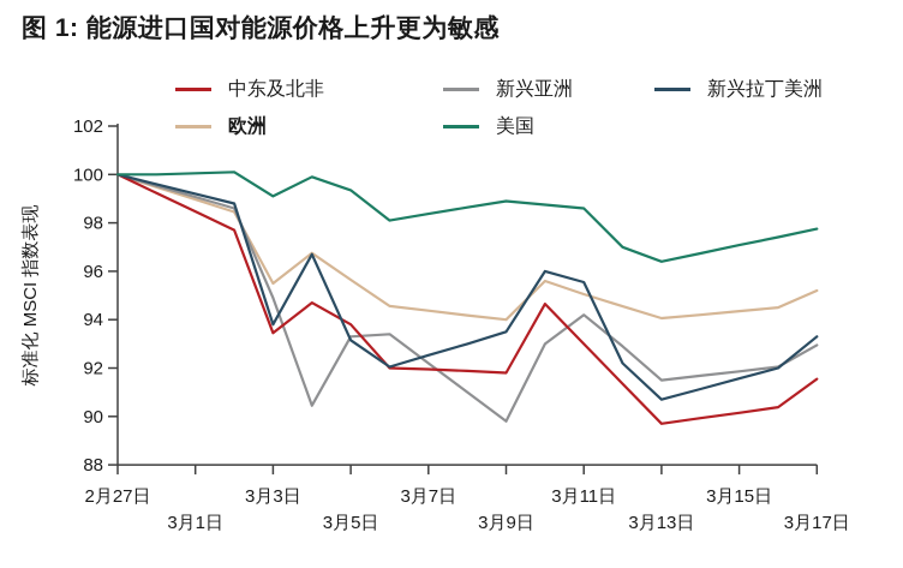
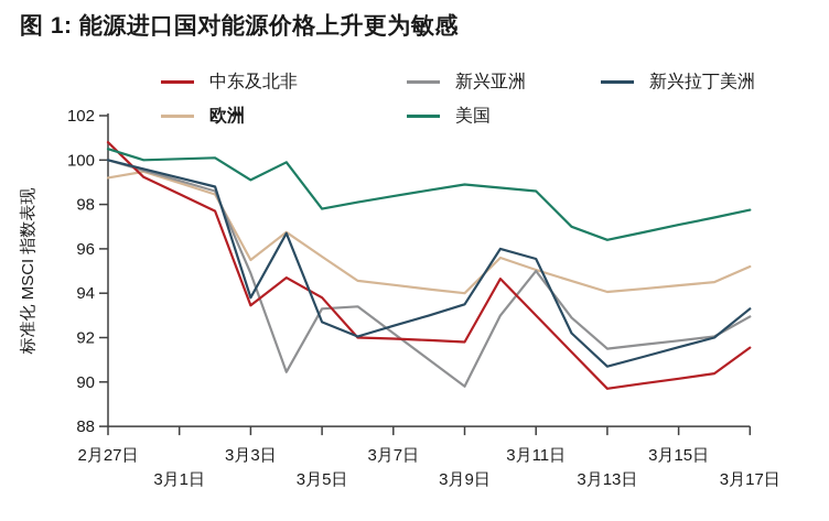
中东及北非/2月27日: 100.0 -> 100.8
欧洲/2月27日: 100.0 -> 99.2
美国/2月27日: 100.0 -> 100.5
新兴拉丁美洲/3月5日: 93.2 -> 92.7
美国/3月5日: 99.3 -> 97.8
新兴亚洲/3月11日: 94.2 -> 95.0
